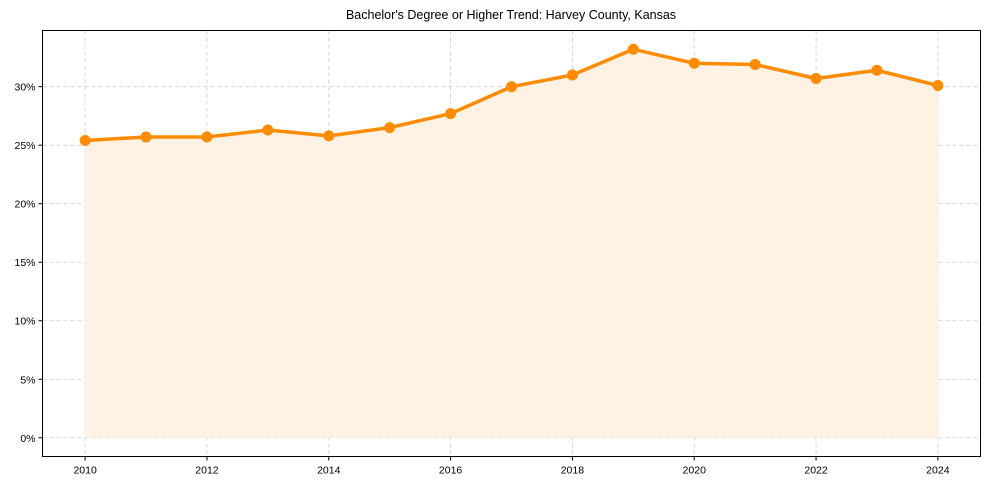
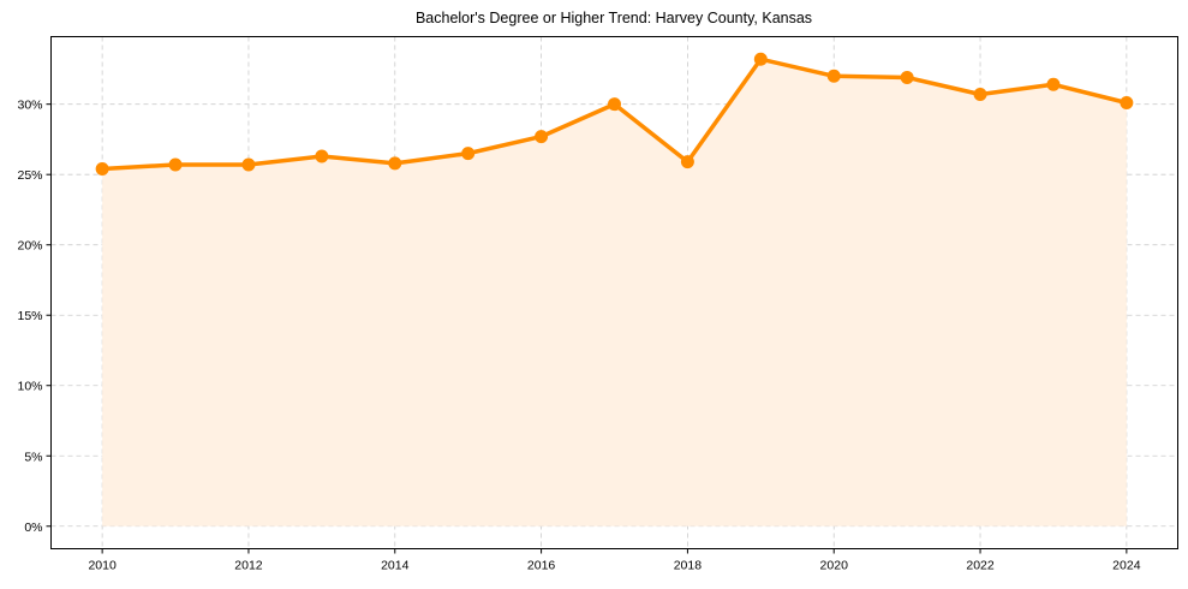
2018: 31.0% -> 25.9%
